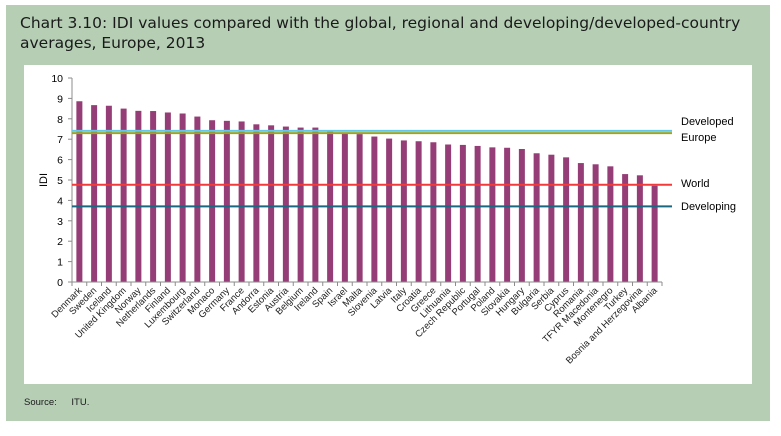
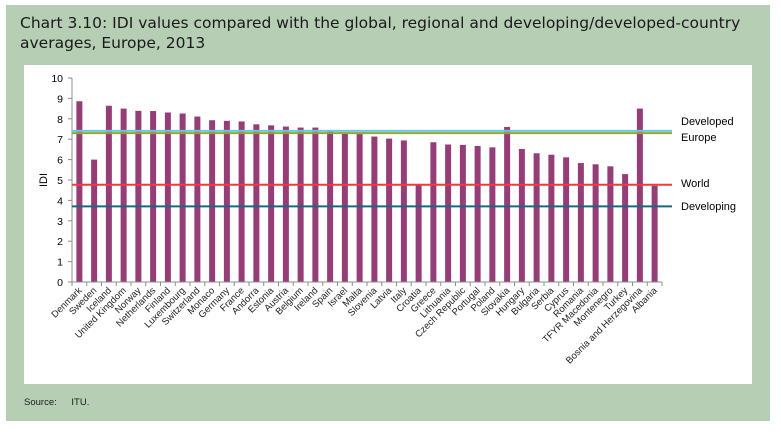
Sweden: 8.7 -> 6.0
Croatia: 6.9 -> 4.8
Slovakia: 6.6 -> 7.6
Bosnia and Herzegovina: 5.2 -> 8.5
